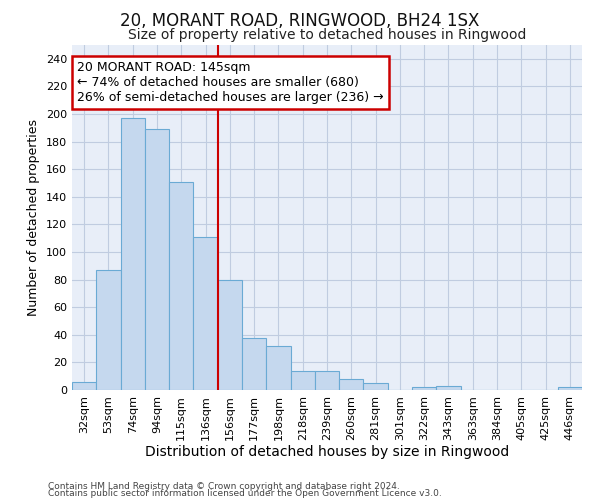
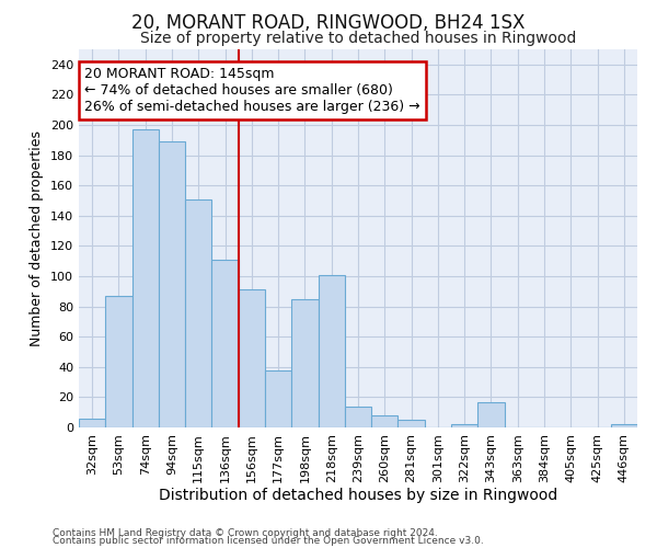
156sqm: 80 -> 91
198sqm: 32 -> 85
218sqm: 14 -> 101
343sqm: 3 -> 17
